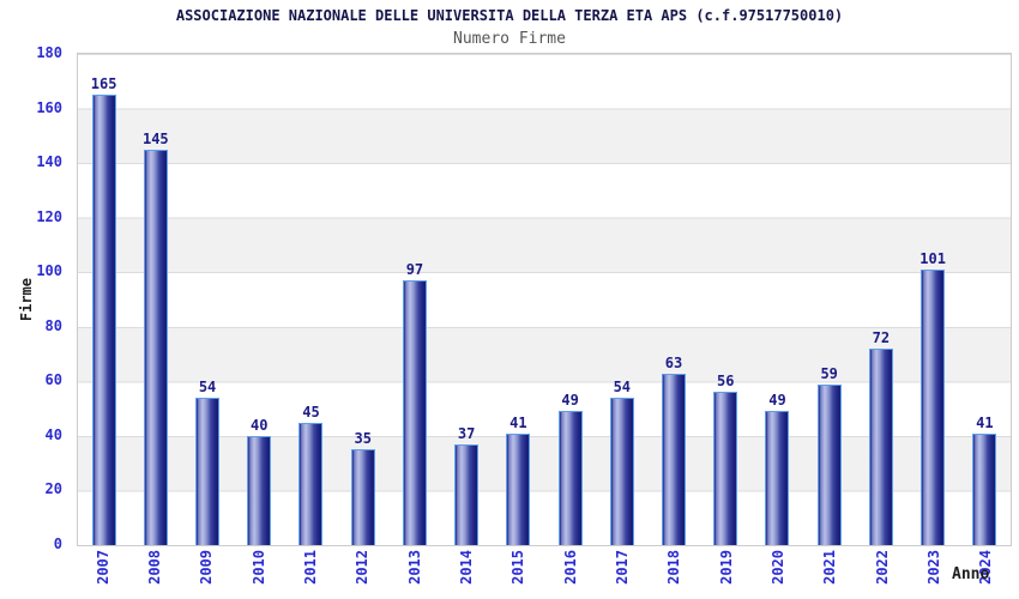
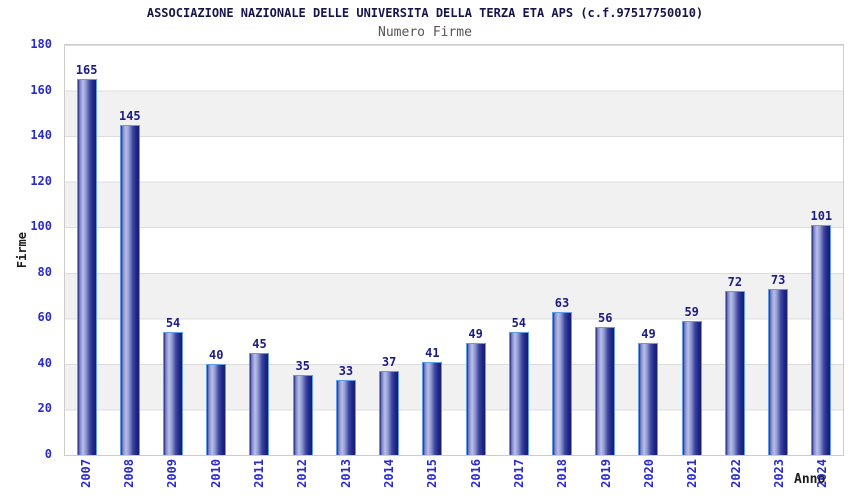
2013: 97 -> 33
2023: 101 -> 73
2024: 41 -> 101
